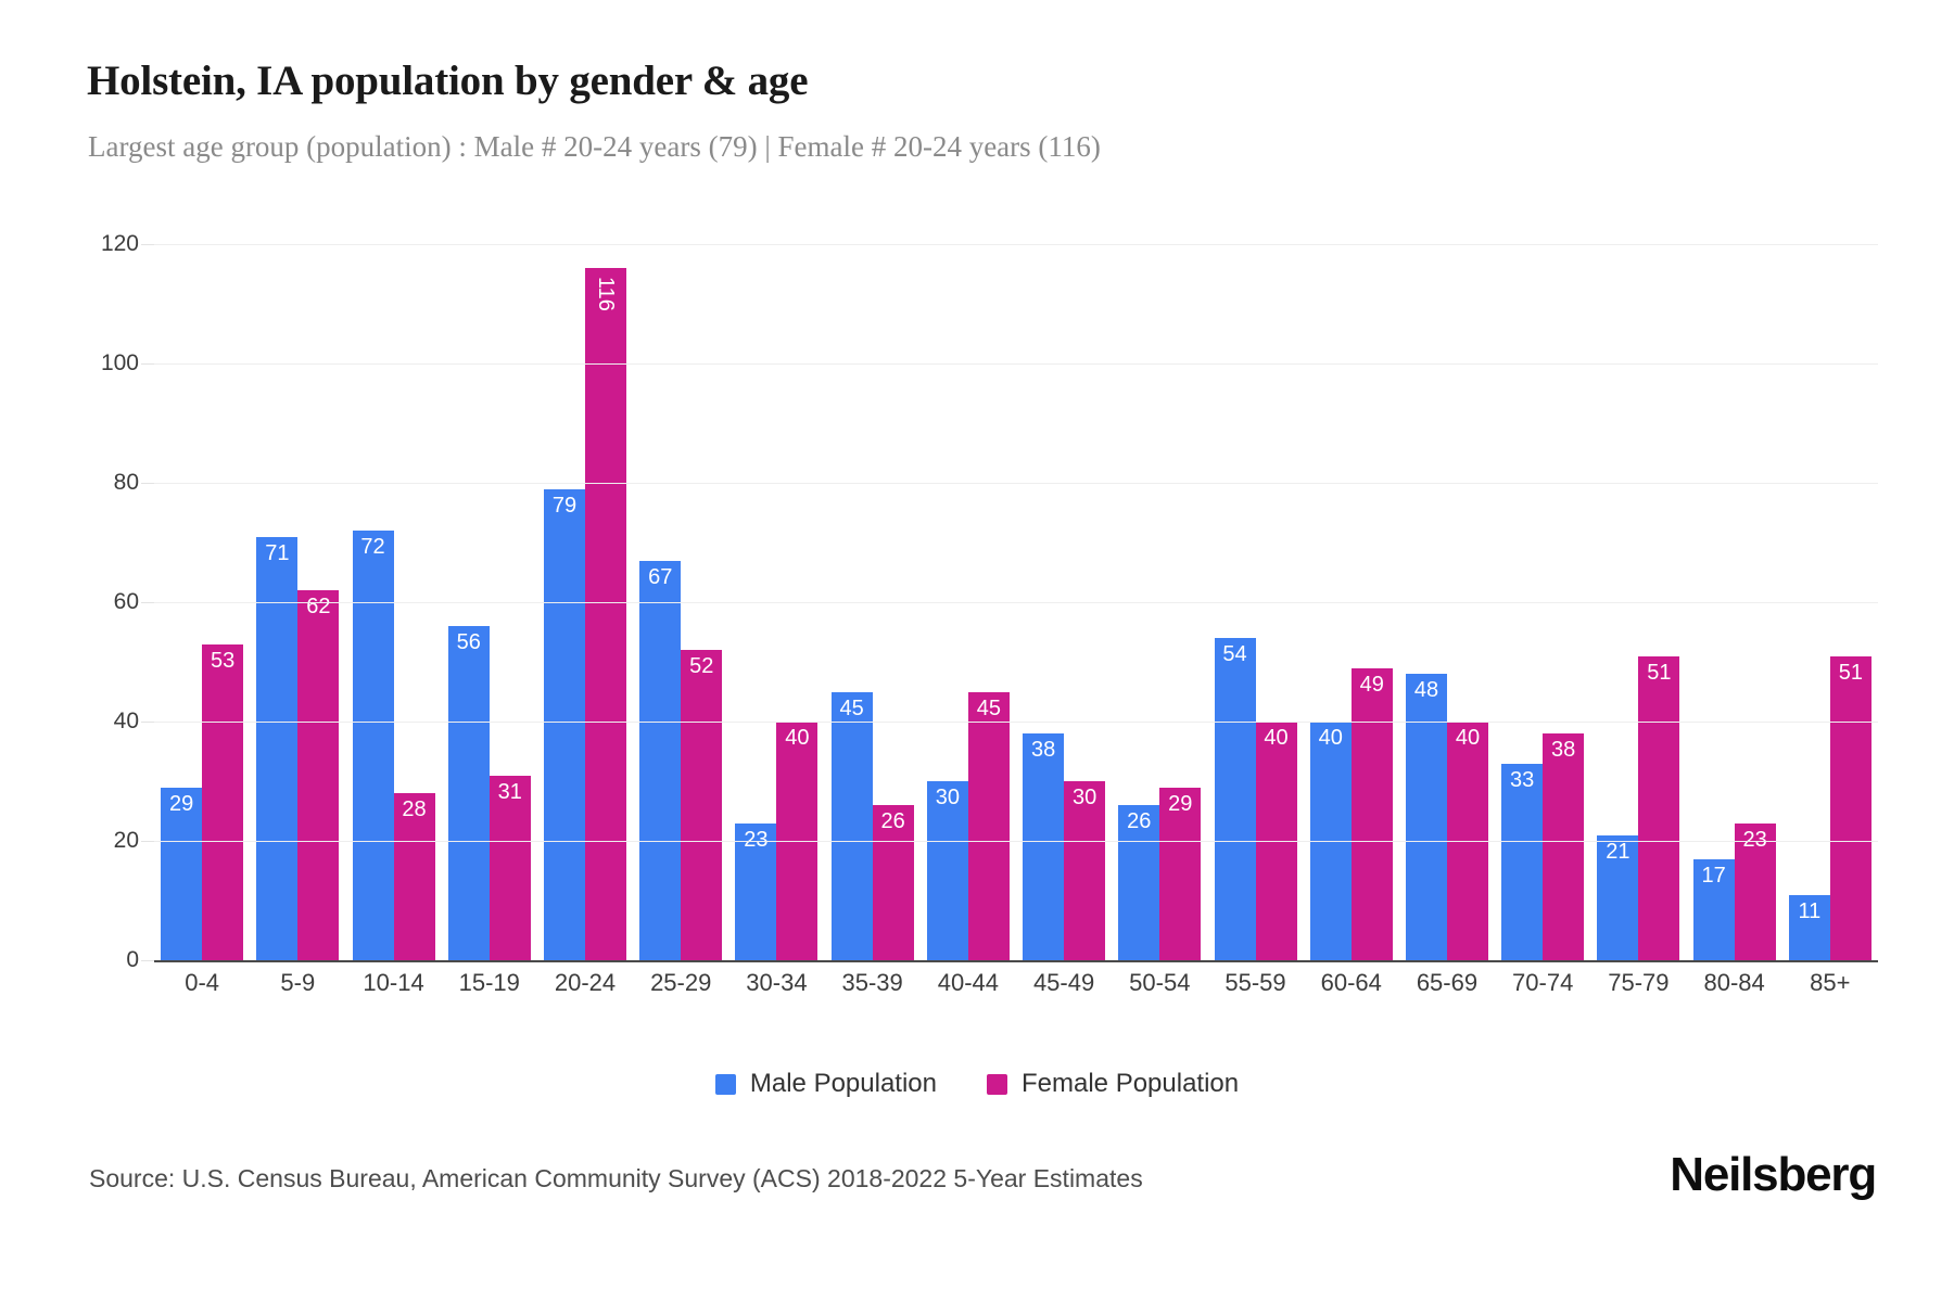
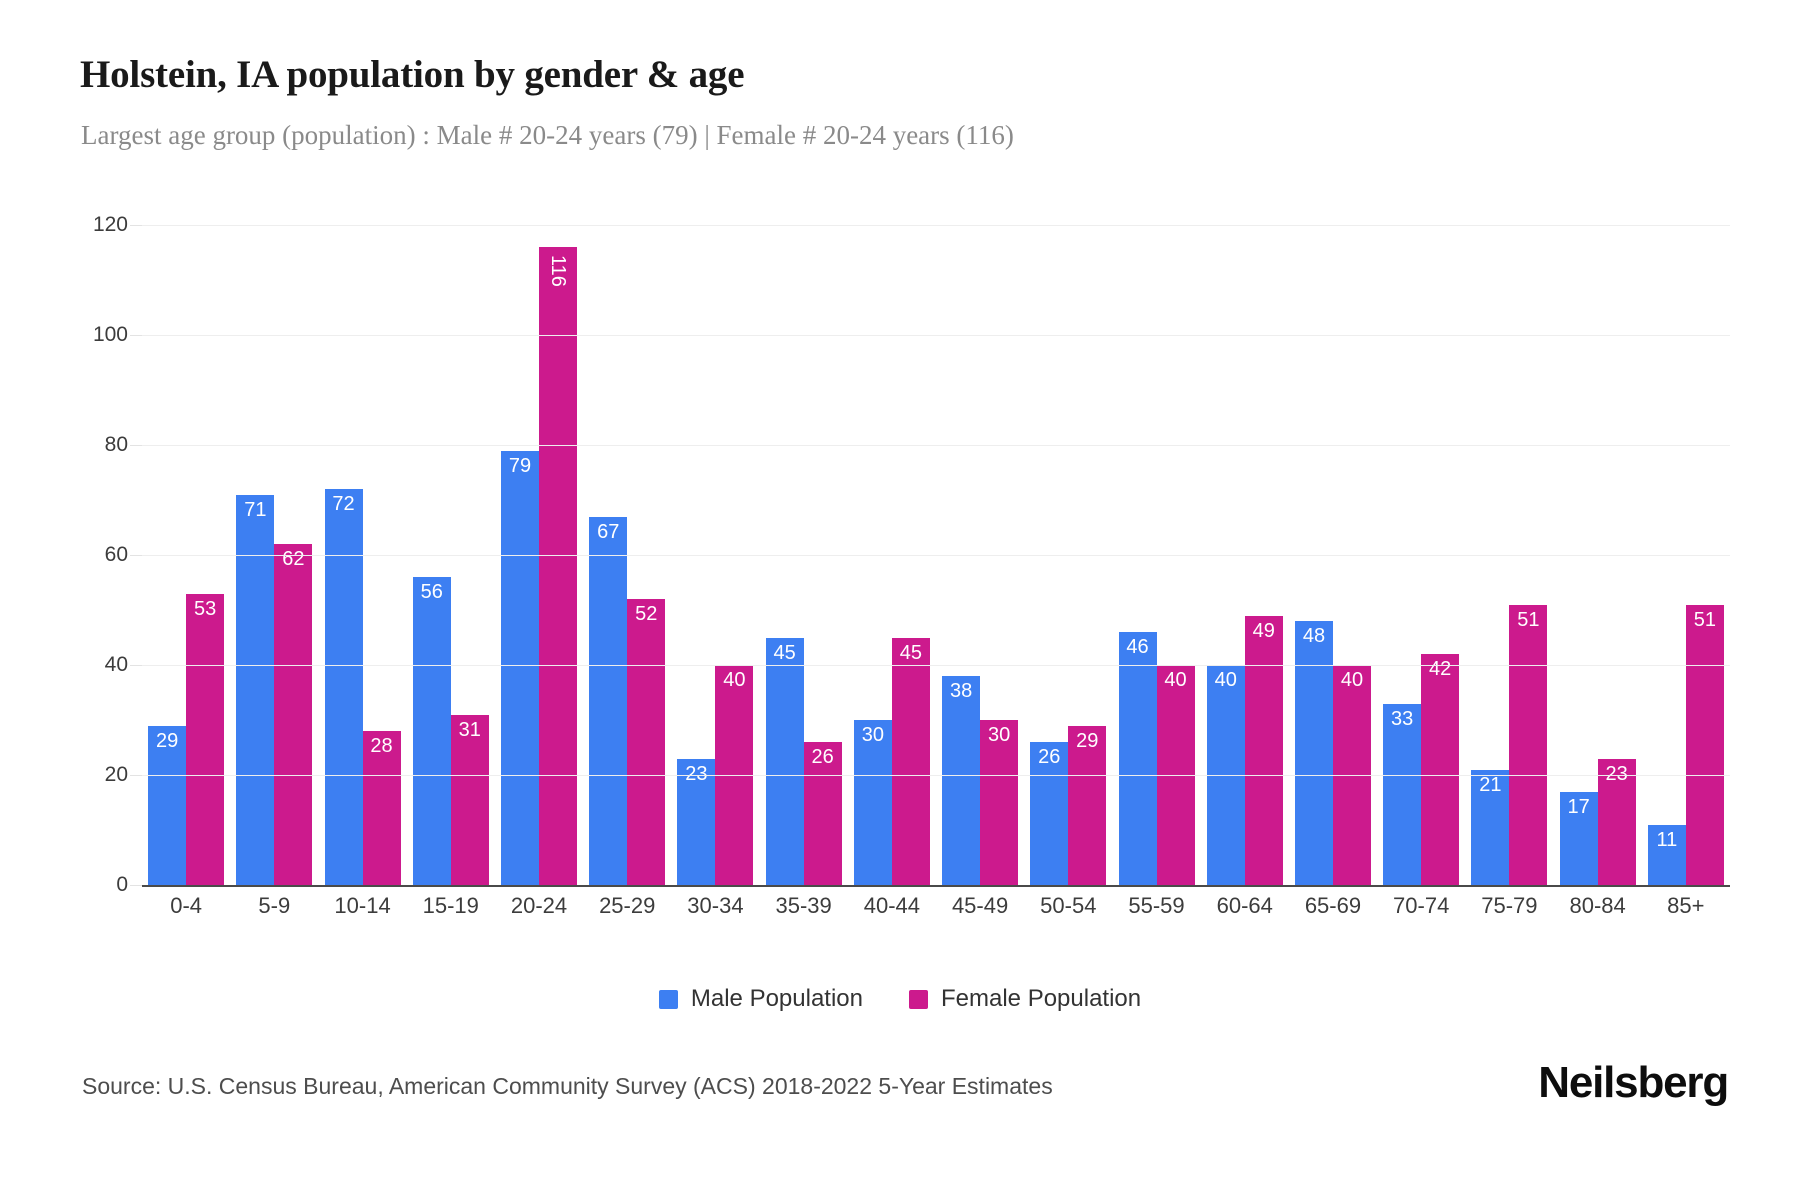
Male Population/55-59: 54 -> 46
Female Population/70-74: 38 -> 42
